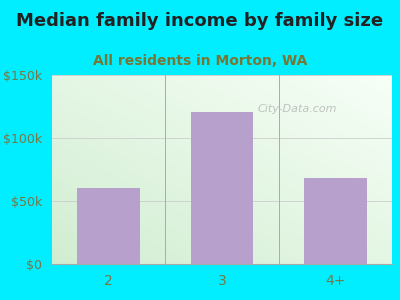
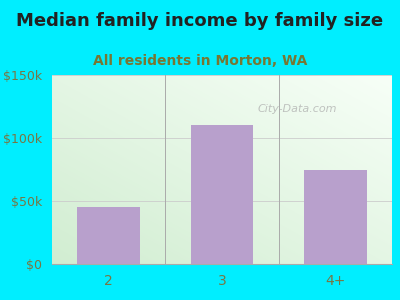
2: $60k -> $45k
3: $121k -> $110k
4+: $68k -> $75k
